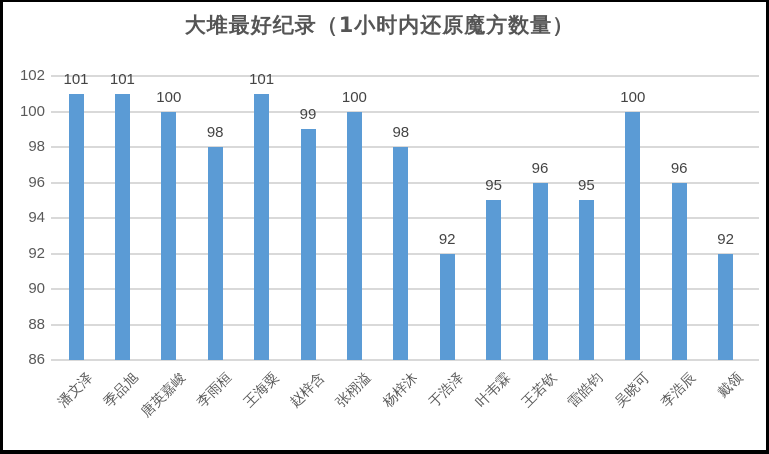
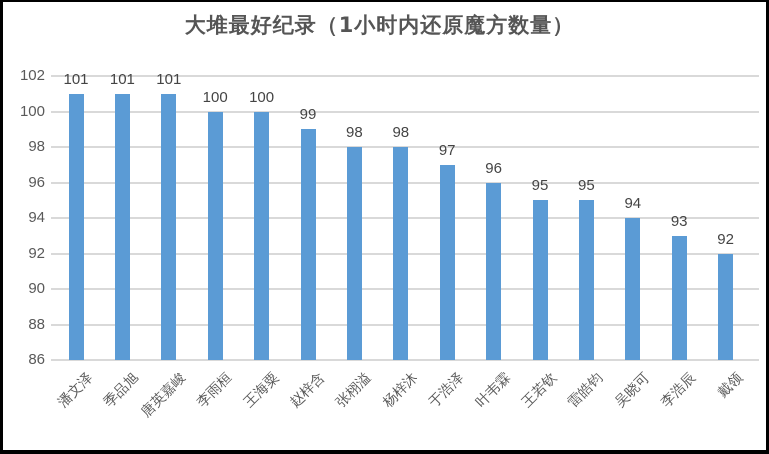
唐英嘉峻: 100 -> 101
李雨桓: 98 -> 100
王海粟: 101 -> 100
张栩溢: 100 -> 98
于浩泽: 92 -> 97
叶韦霖: 95 -> 96
王若钦: 96 -> 95
吴晓可: 100 -> 94
李浩辰: 96 -> 93
